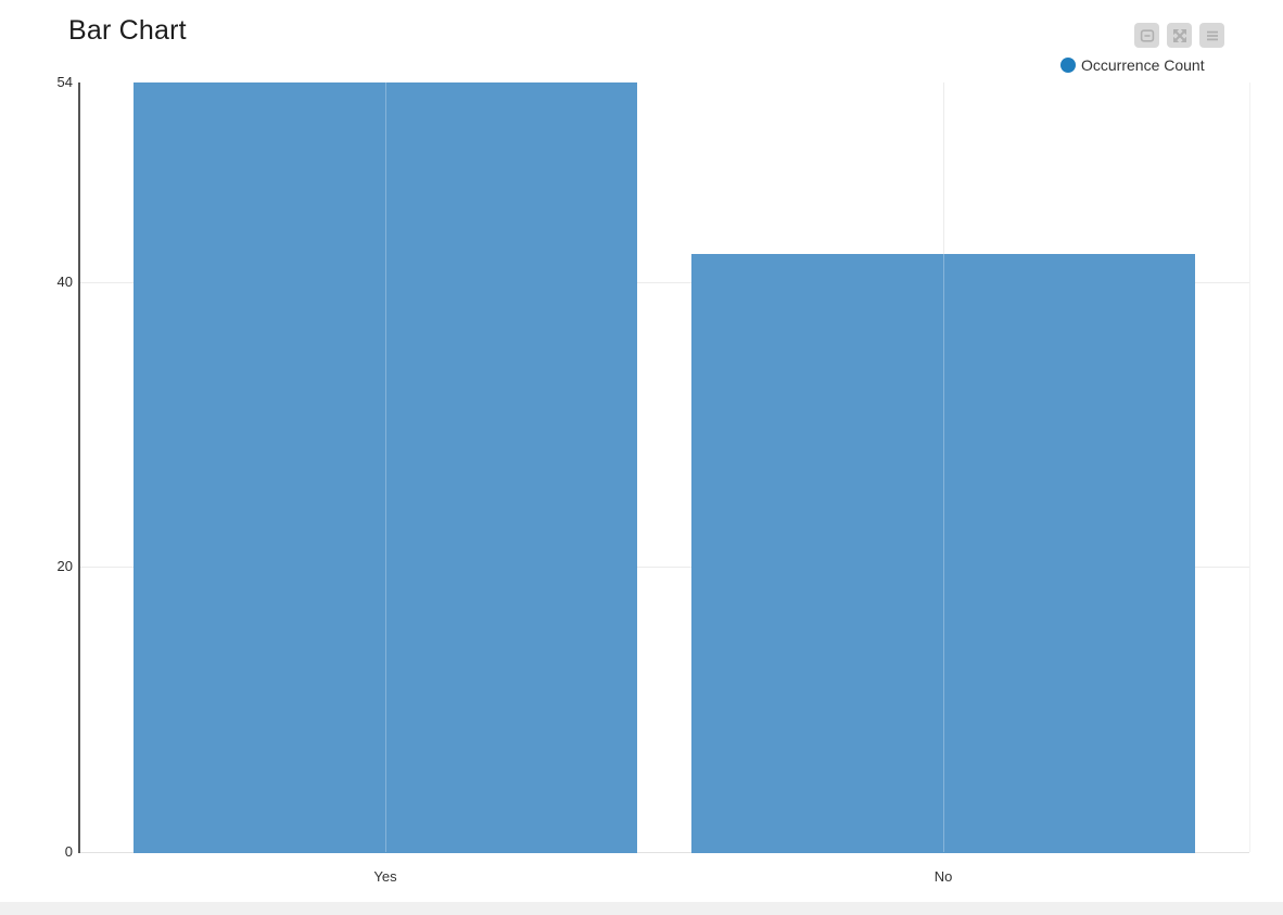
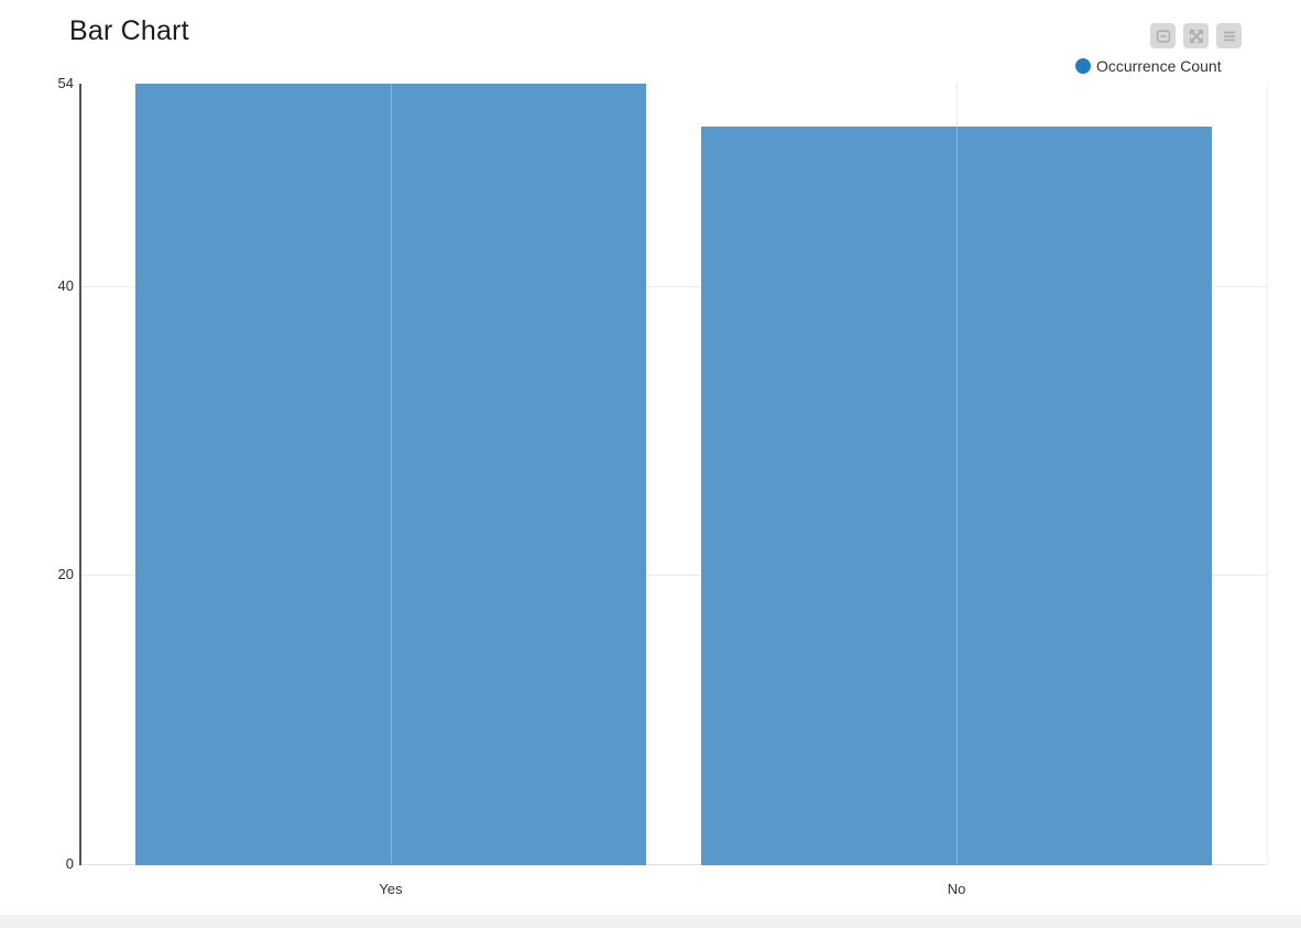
No: 42 -> 51
